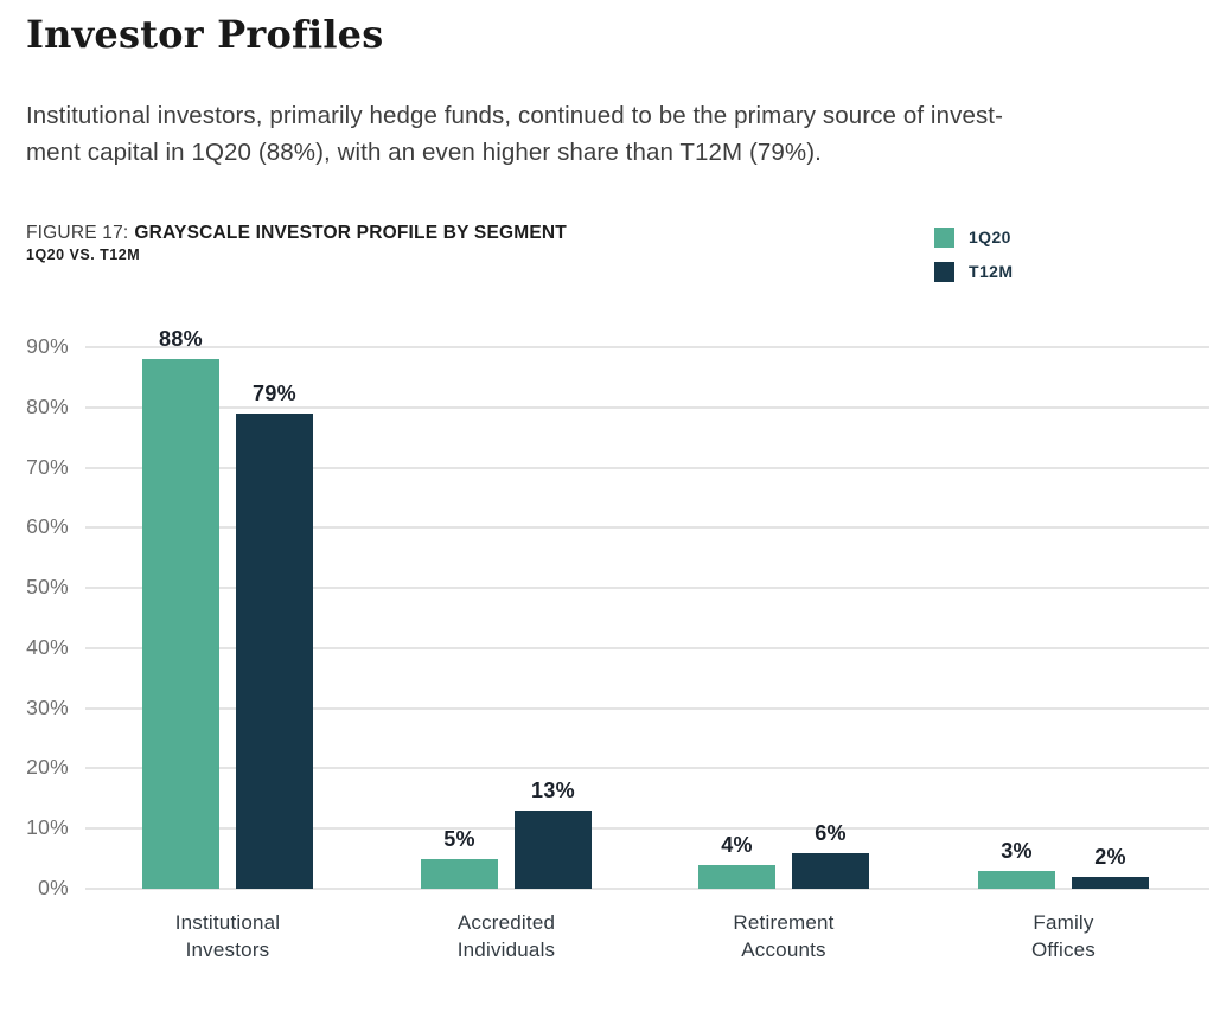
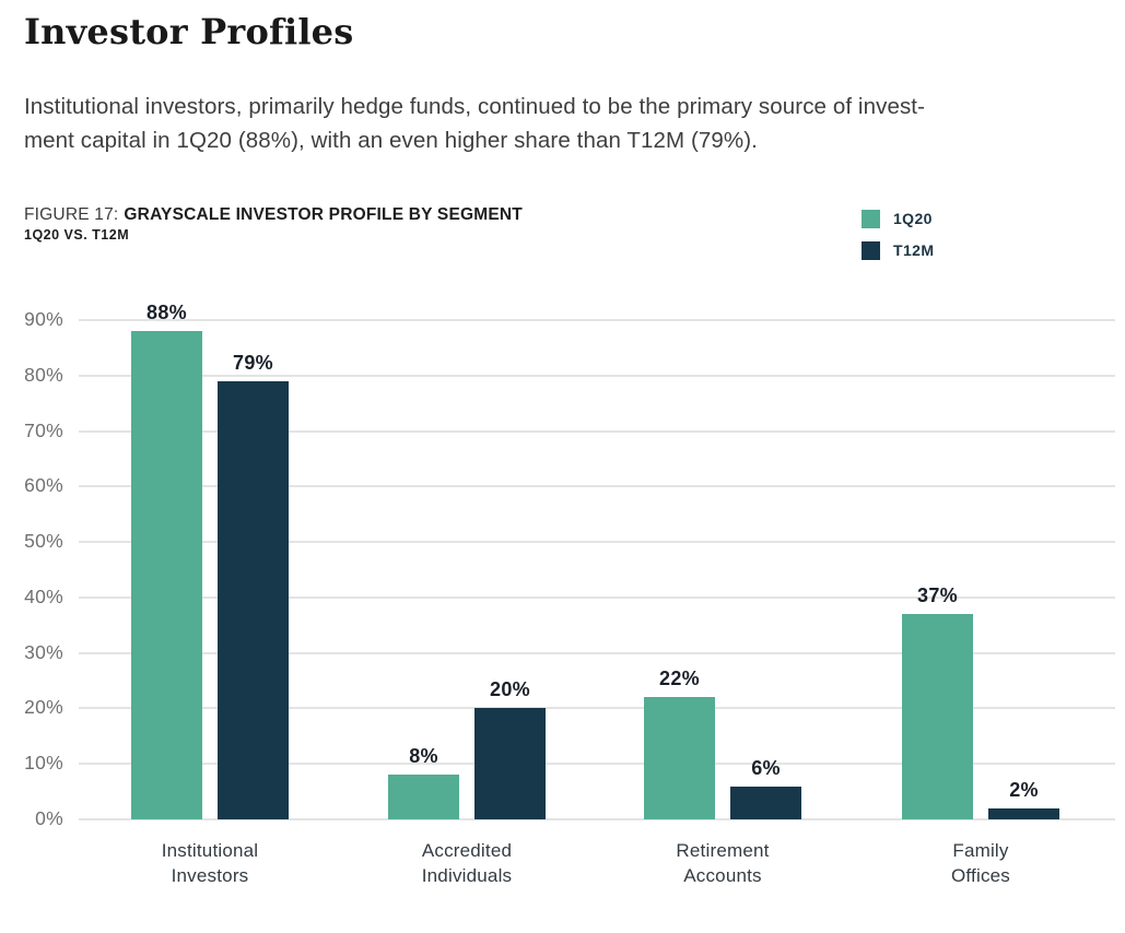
1Q20/Accredited Individuals: 5% -> 8%
T12M/Accredited Individuals: 13% -> 20%
1Q20/Retirement Accounts: 4% -> 22%
1Q20/Family Offices: 3% -> 37%
